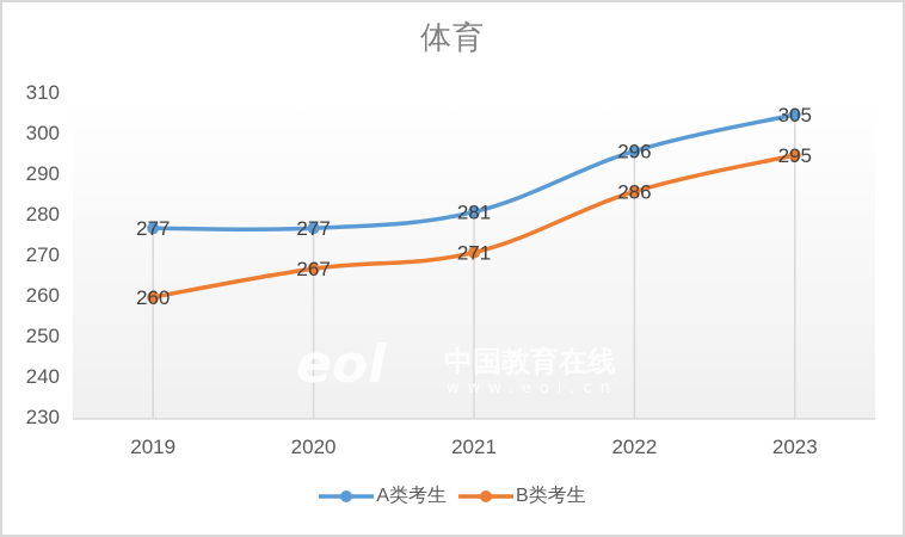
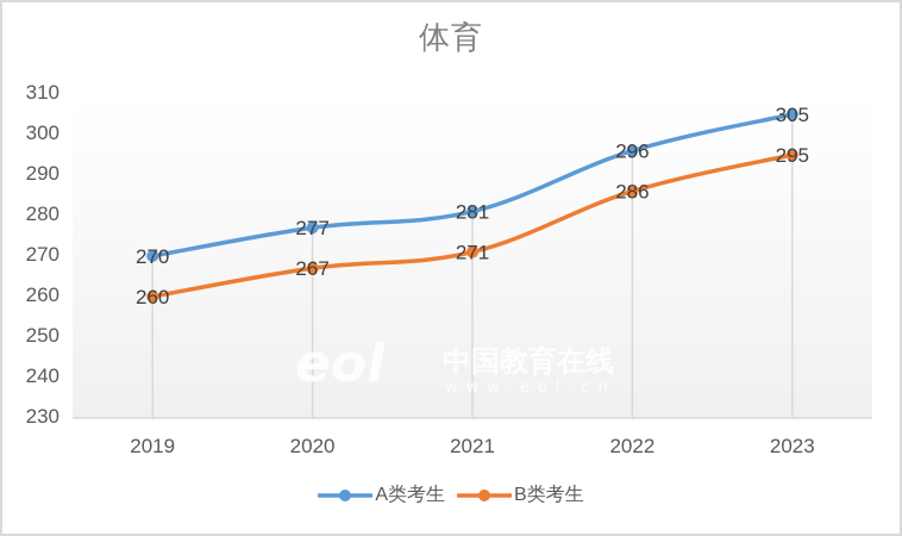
A类考生/2019: 277 -> 270
